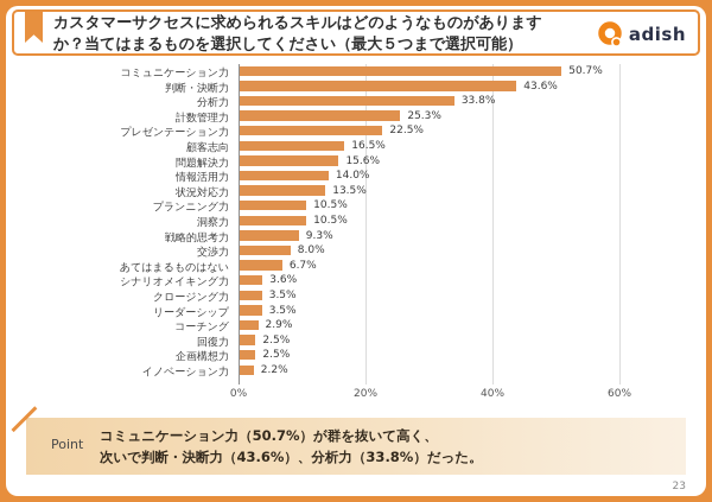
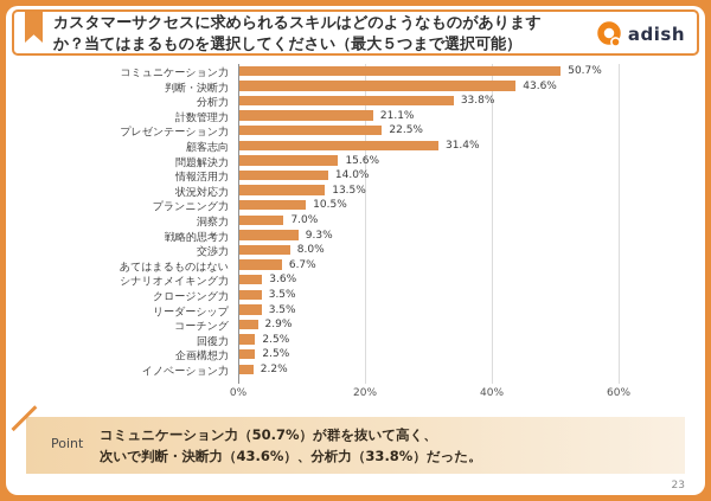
計数管理力: 25.3% -> 21.1%
顧客志向: 16.5% -> 31.4%
洞察力: 10.5% -> 7.0%
